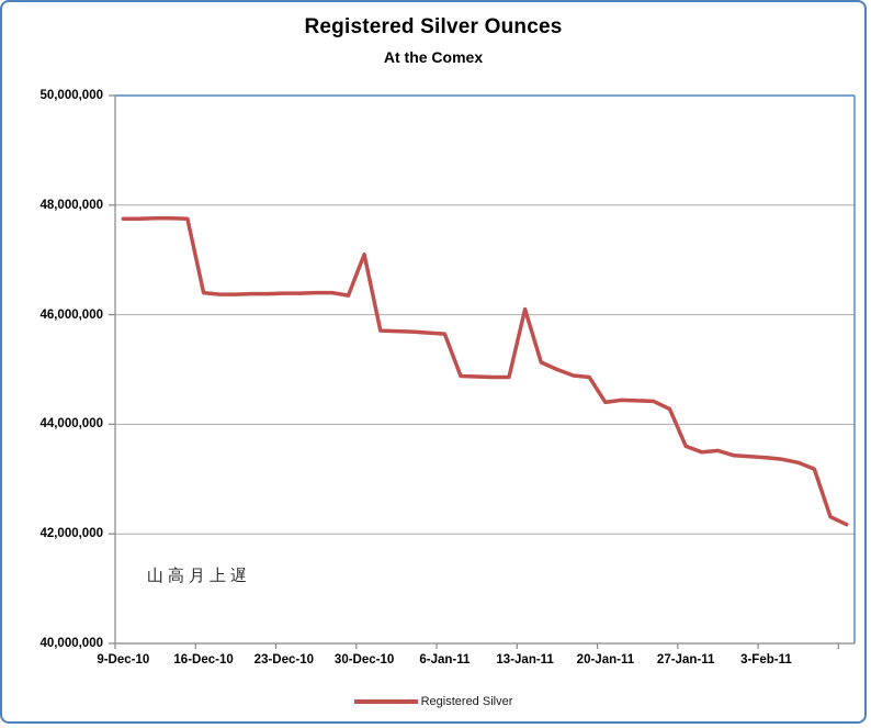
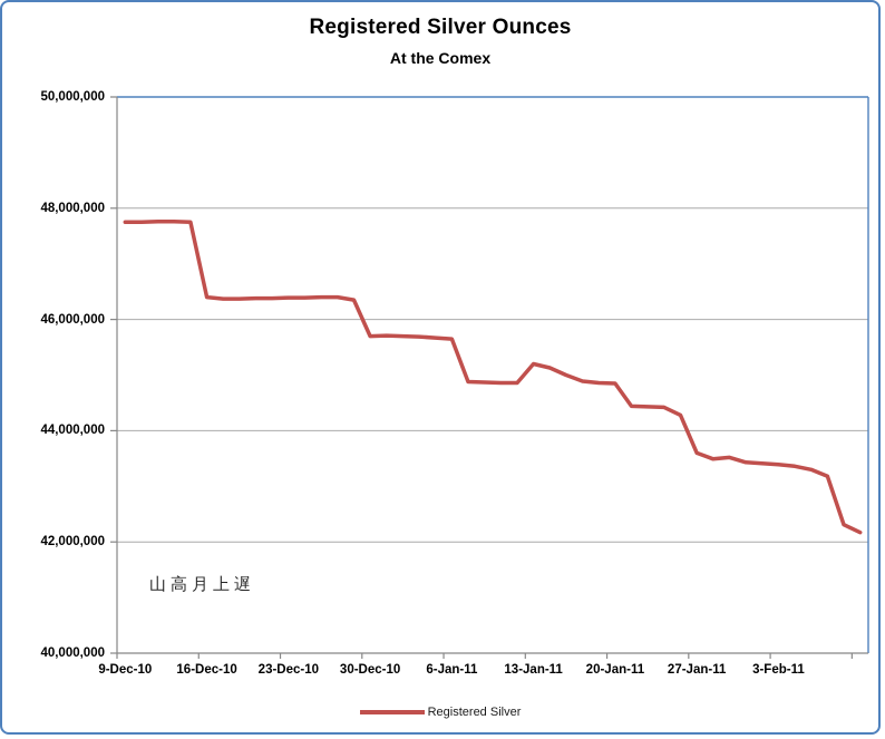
30-Dec-10: 47100000 -> 45700000
13-Jan-11: 46100000 -> 45200000
20-Jan-11: 44400000 -> 44800000
